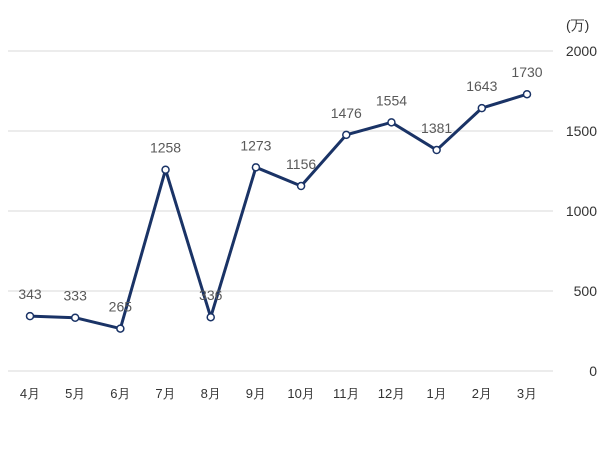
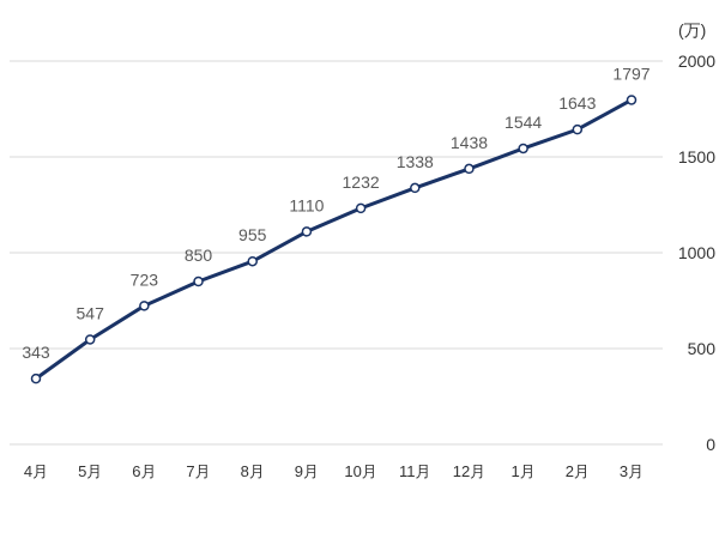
5月: 333 -> 547
6月: 265 -> 723
7月: 1258 -> 850
8月: 336 -> 955
9月: 1273 -> 1110
10月: 1156 -> 1232
11月: 1476 -> 1338
12月: 1554 -> 1438
1月: 1381 -> 1544
3月: 1730 -> 1797
